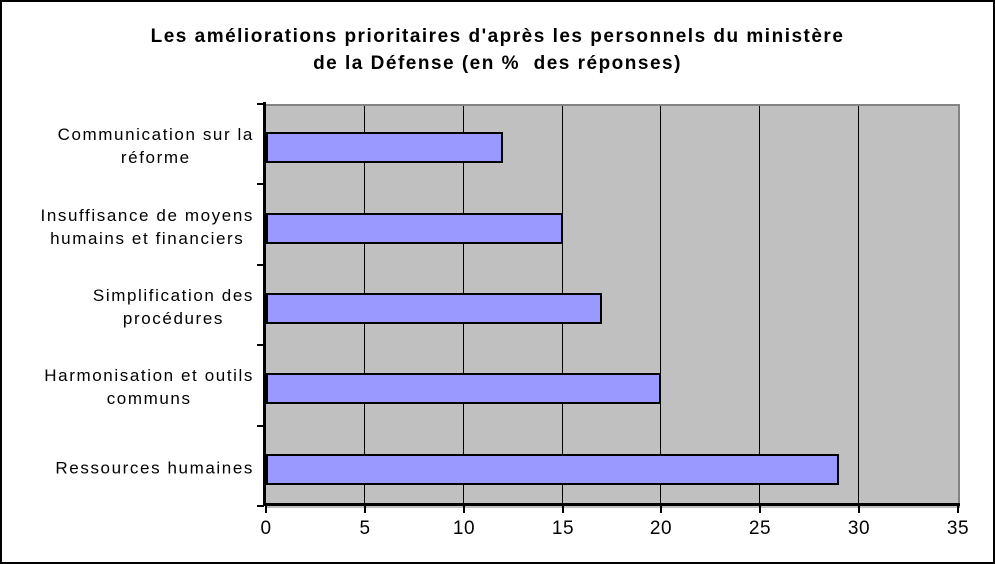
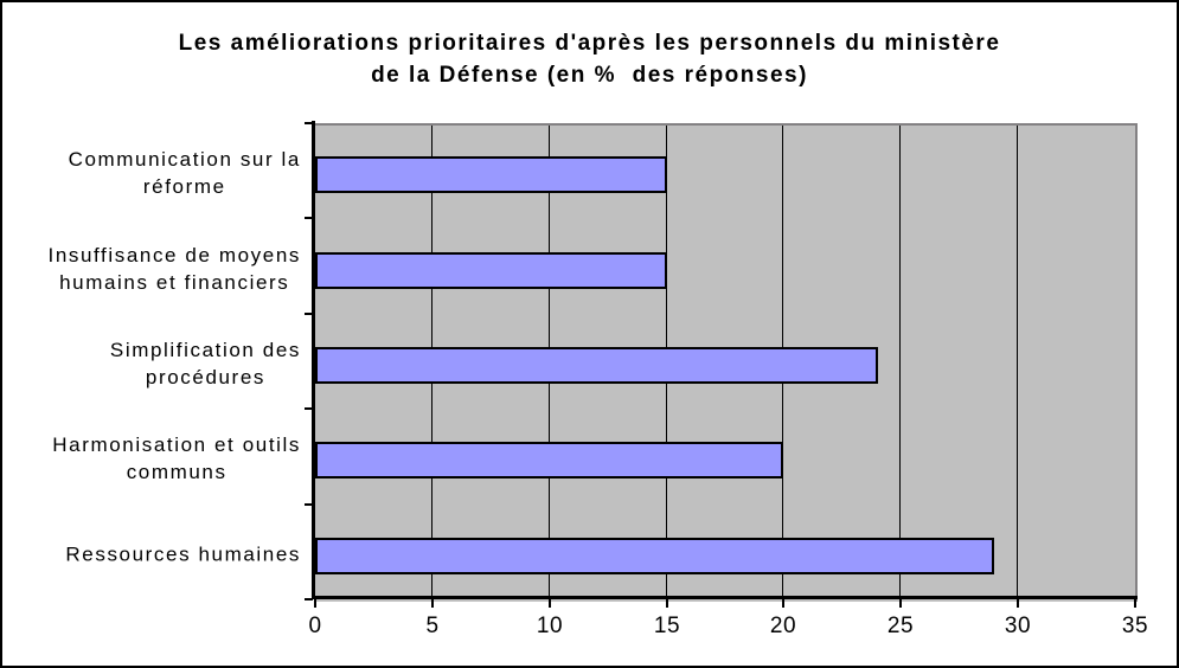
Communication sur la réforme: 12 -> 15
Simplification des procédures: 17 -> 24
